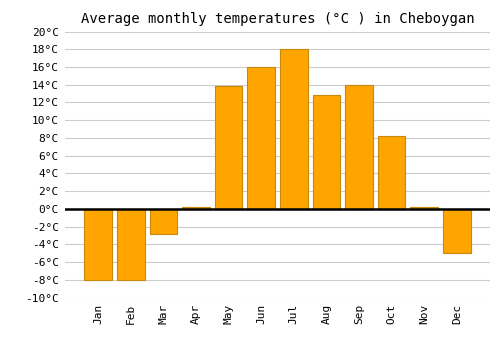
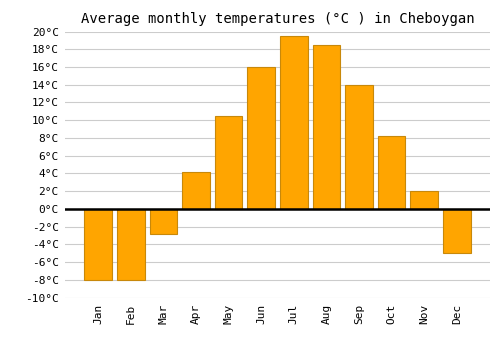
Apr: 0.2°C -> 4.2°C
May: 13.8°C -> 10.5°C
Jul: 18.0°C -> 19.5°C
Aug: 12.8°C -> 18.5°C
Nov: 0.2°C -> 2.0°C
